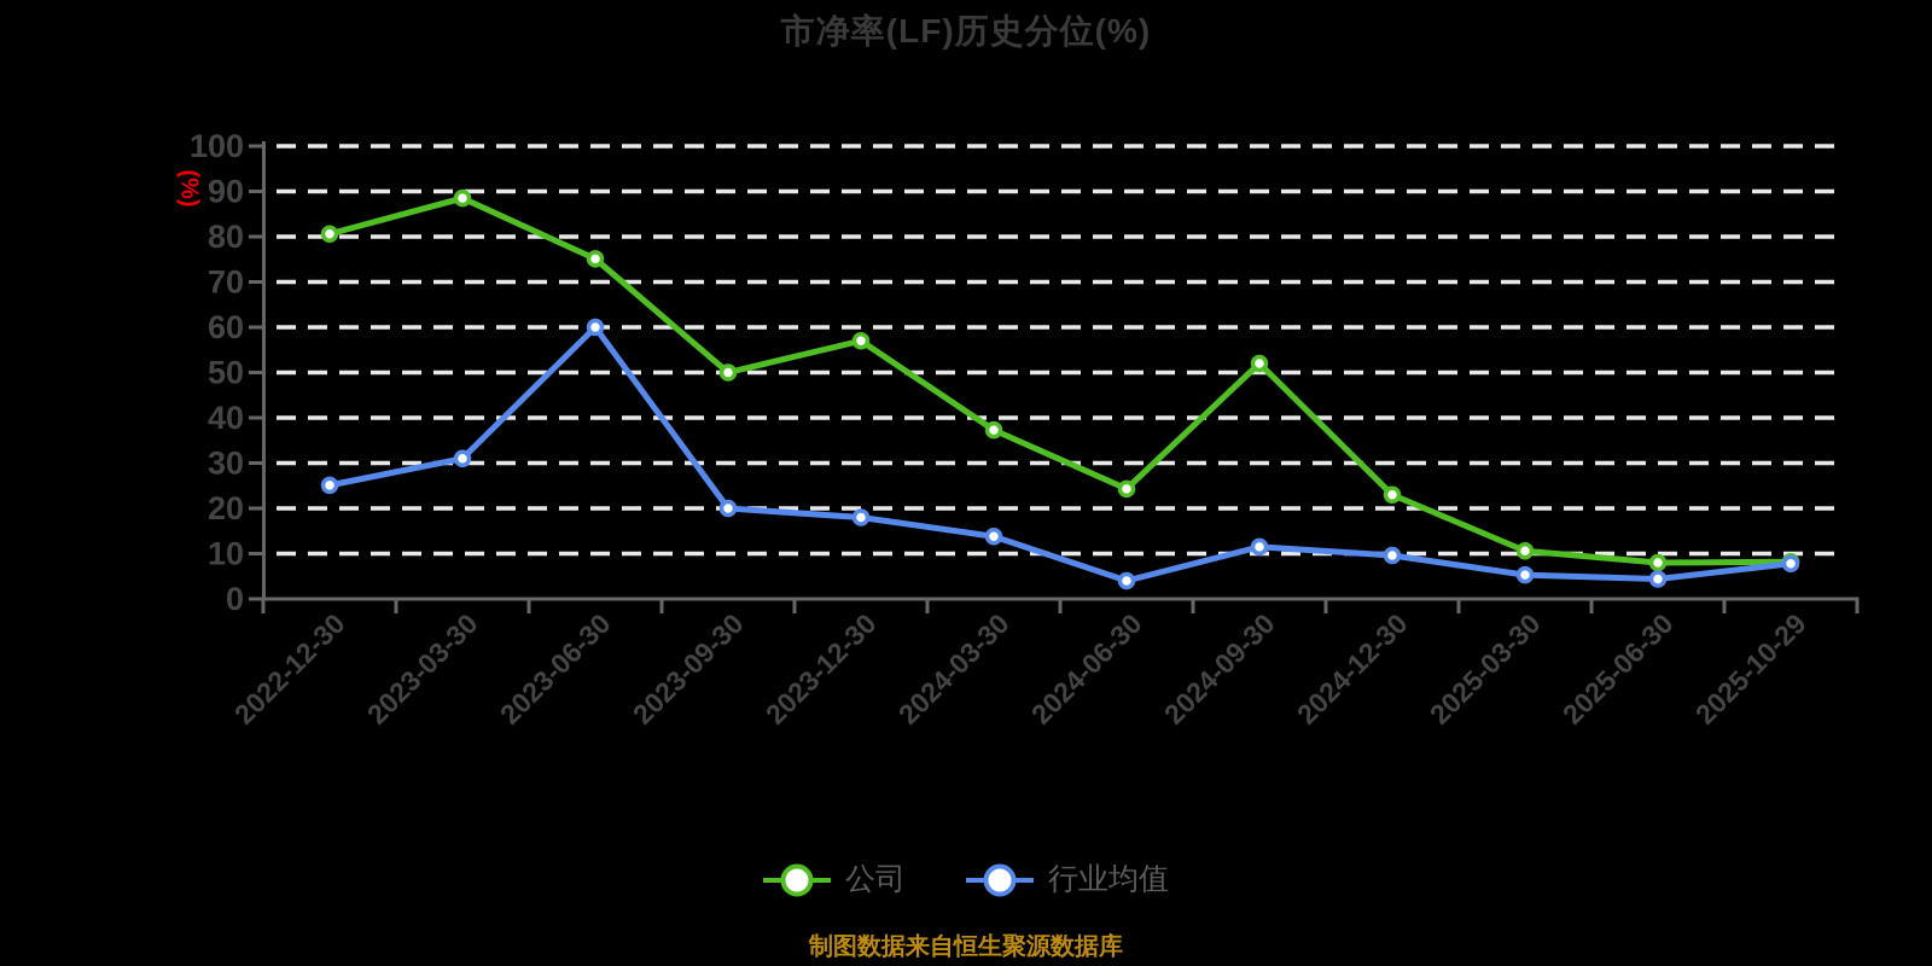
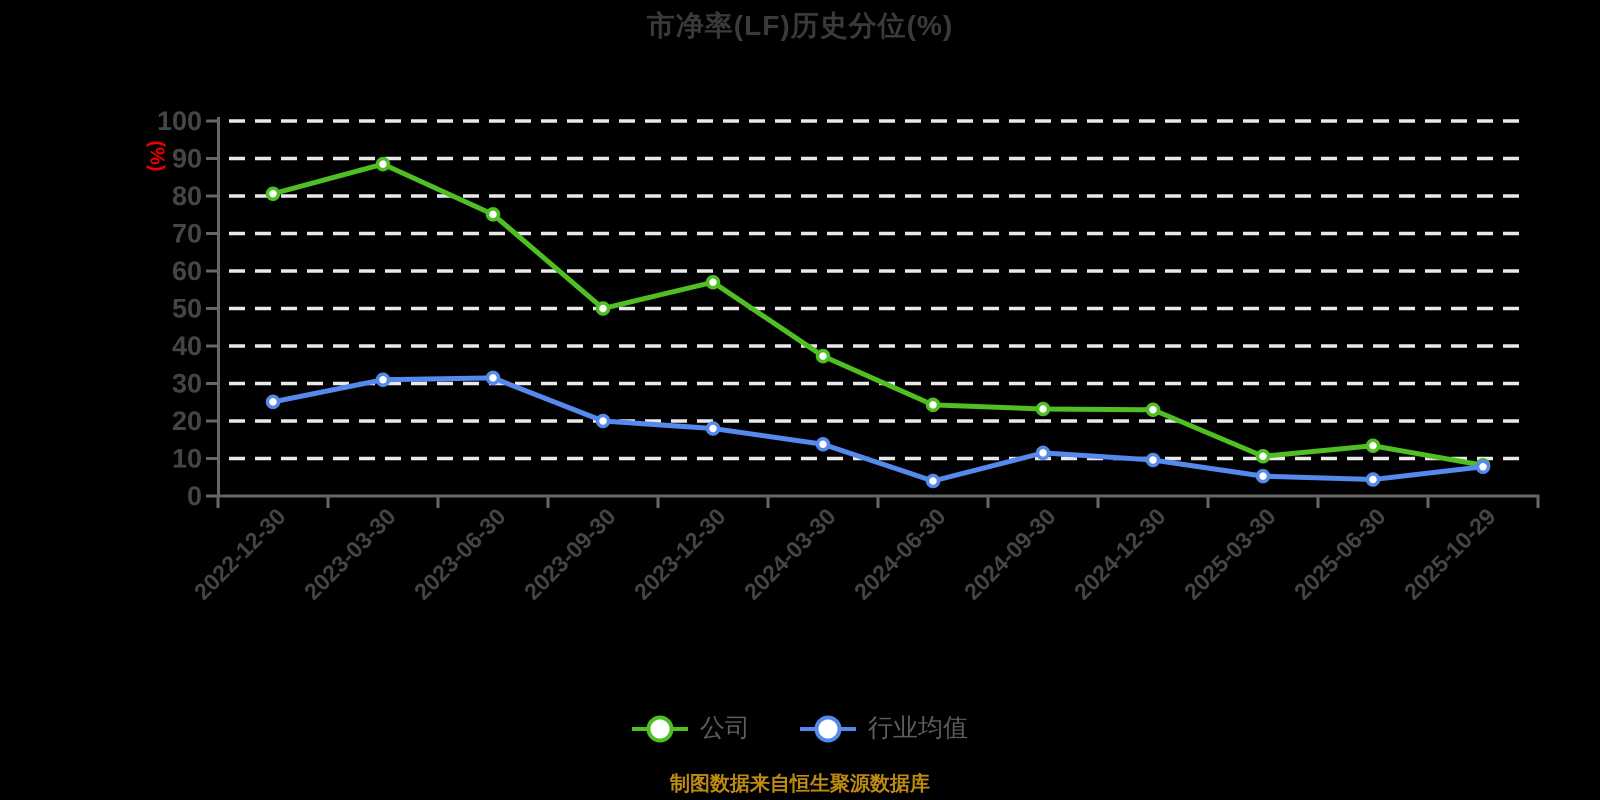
行业均值/2023-06-30: 60 -> 32
公司/2024-09-30: 52 -> 23
公司/2025-06-30: 8 -> 13
